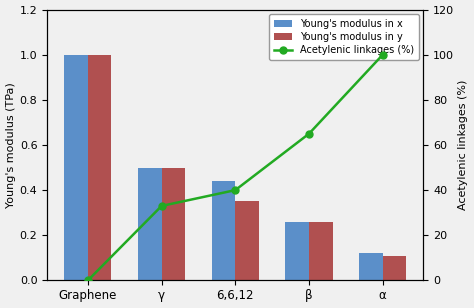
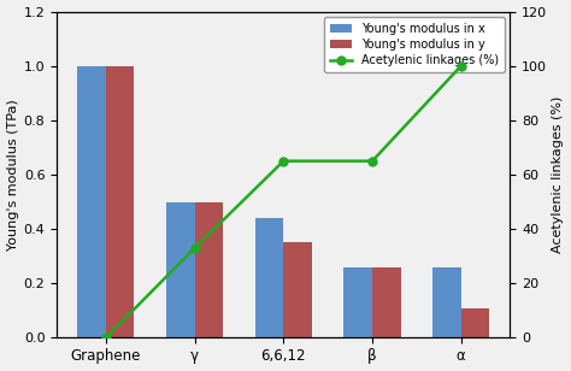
Acetylenic linkages (%)/6,6,12: 40 -> 65
Young's modulus in x/α: 0.12 -> 0.26
